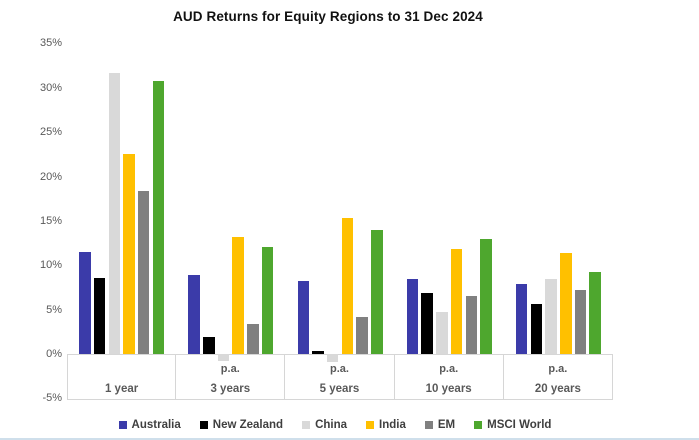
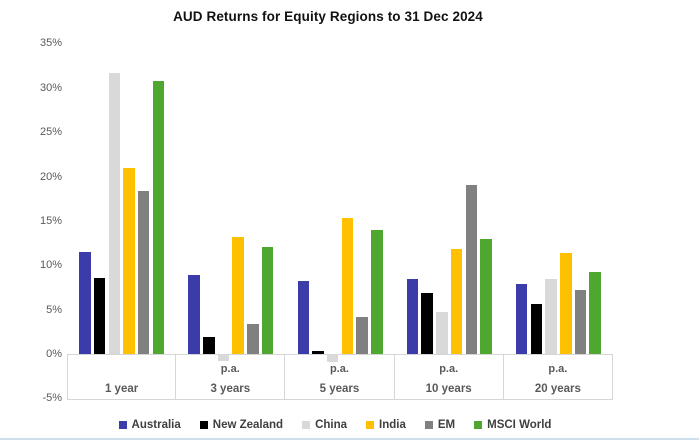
India/1 year: 22% -> 21%
EM/10 years: 6% -> 19%
